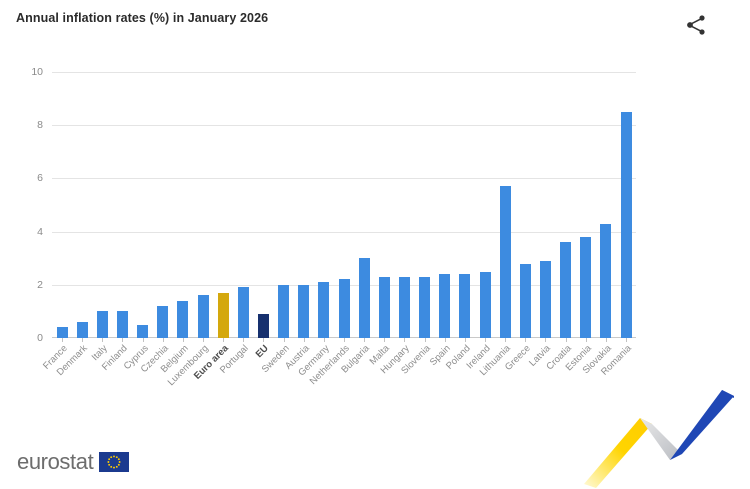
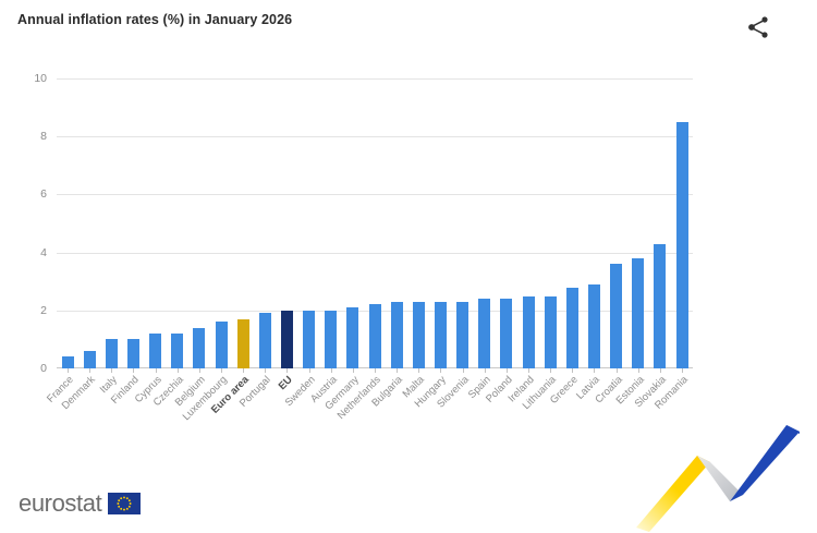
Cyprus: 0.5 -> 1.2
EU: 0.9 -> 2.0
Bulgaria: 3.0 -> 2.3
Lithuania: 5.7 -> 2.5
